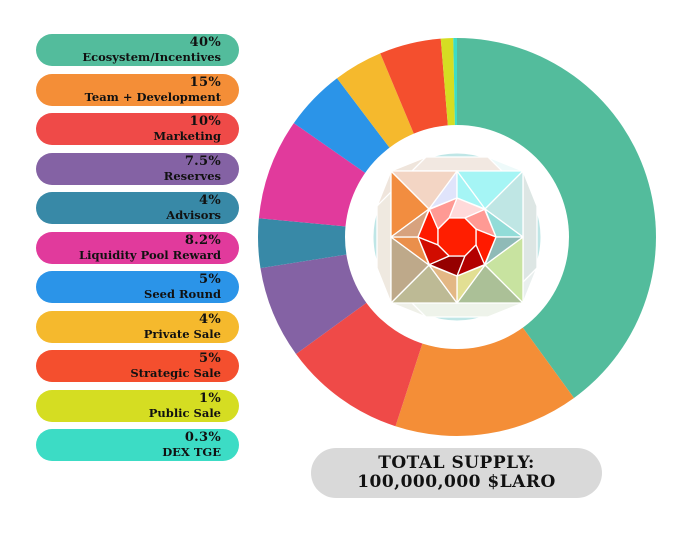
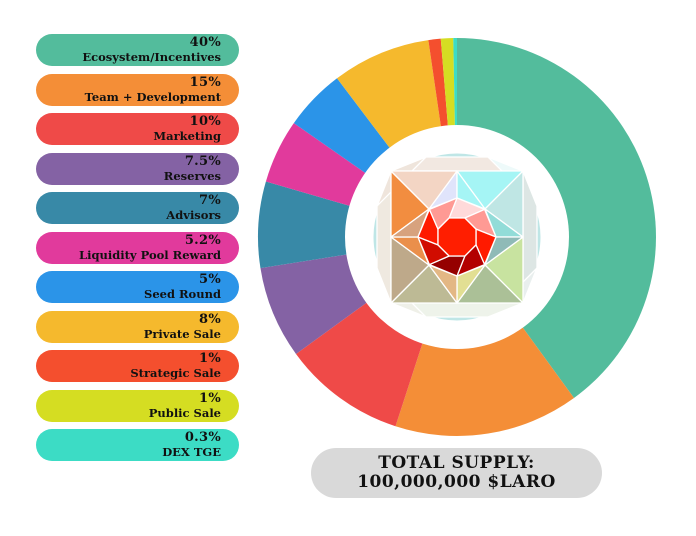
Advisors: 4% -> 7%
Liquidity Pool Reward: 8.2% -> 5.2%
Private Sale: 4% -> 8%
Strategic Sale: 5% -> 1%
